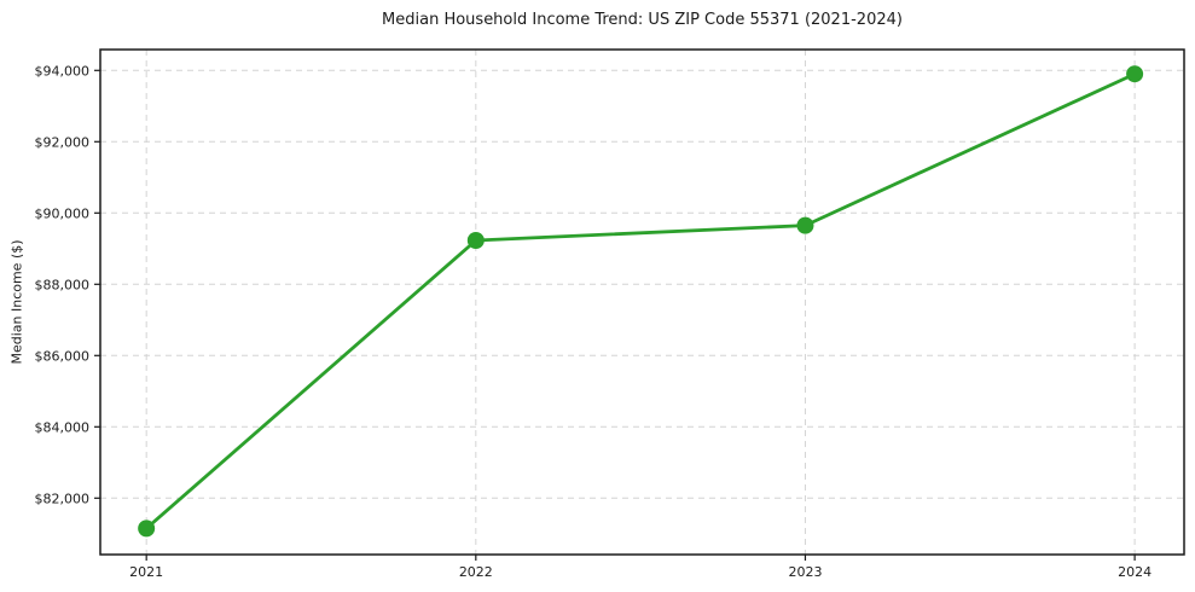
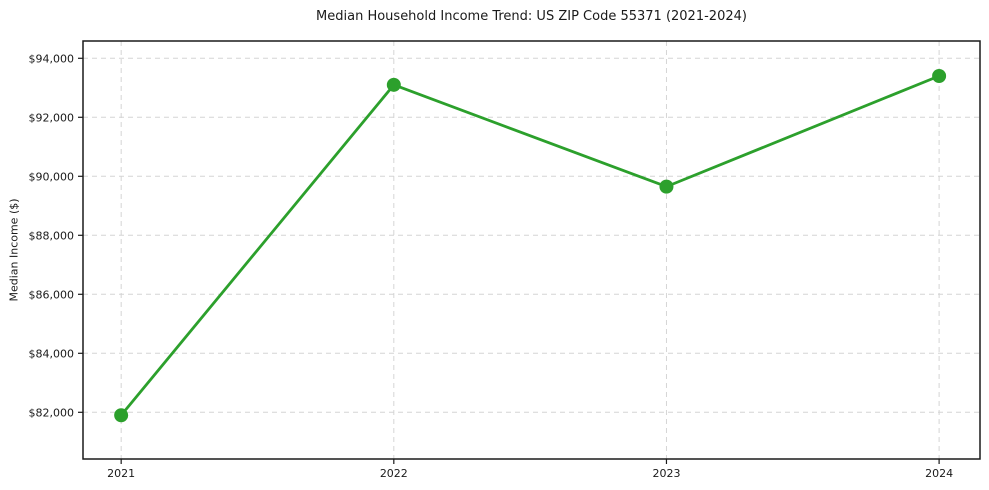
2021: $81200 -> $81900
2022: $89200 -> $93100
2024: $93900 -> $93400
